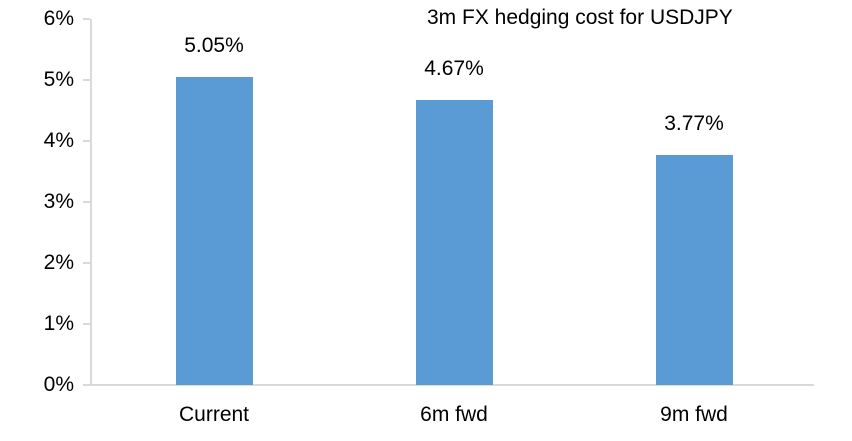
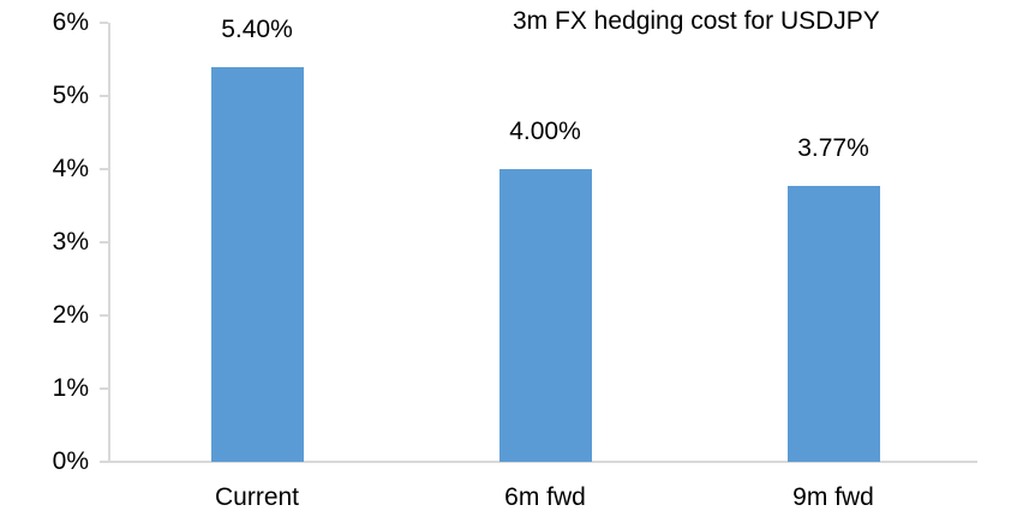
Current: 5.05% -> 5.40%
6m fwd: 4.67% -> 4.00%
